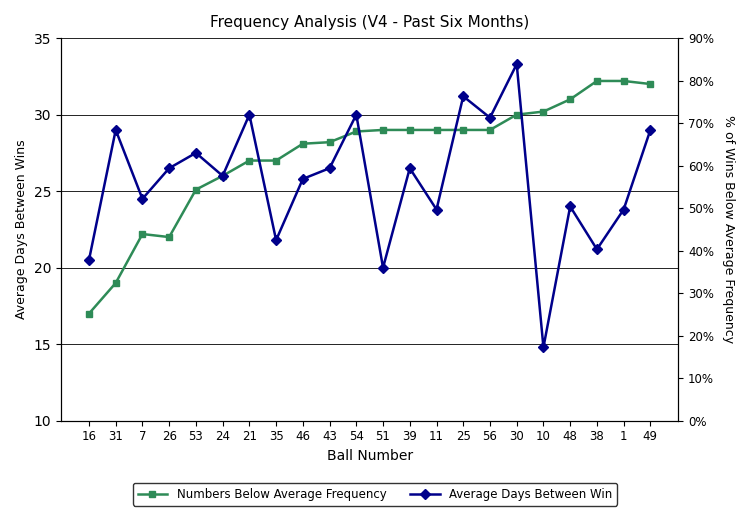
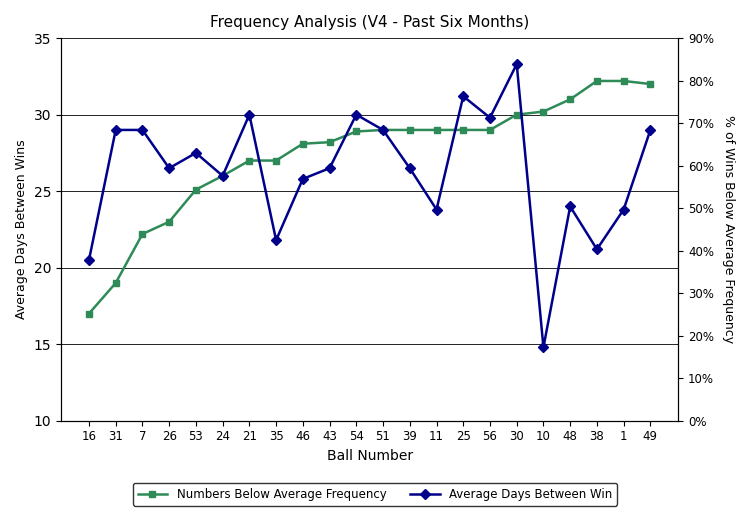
Average Days Between Win/7: 24.5 -> 29.0
Numbers Below Average Frequency/26: 22.0 -> 23.0
Average Days Between Win/51: 20.0 -> 29.0
